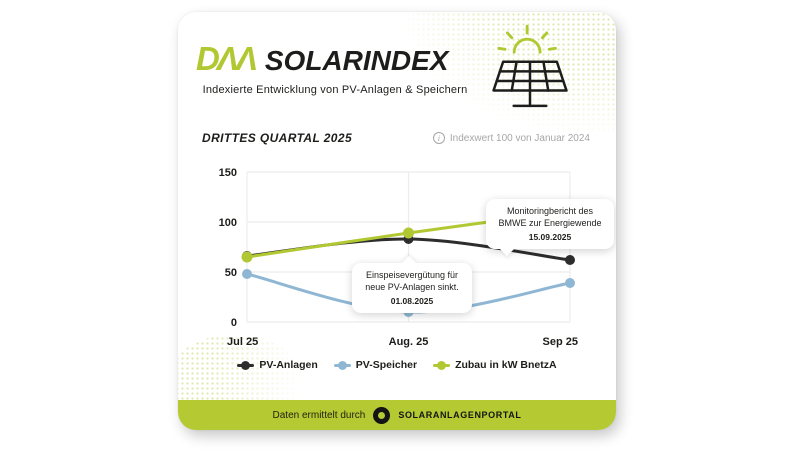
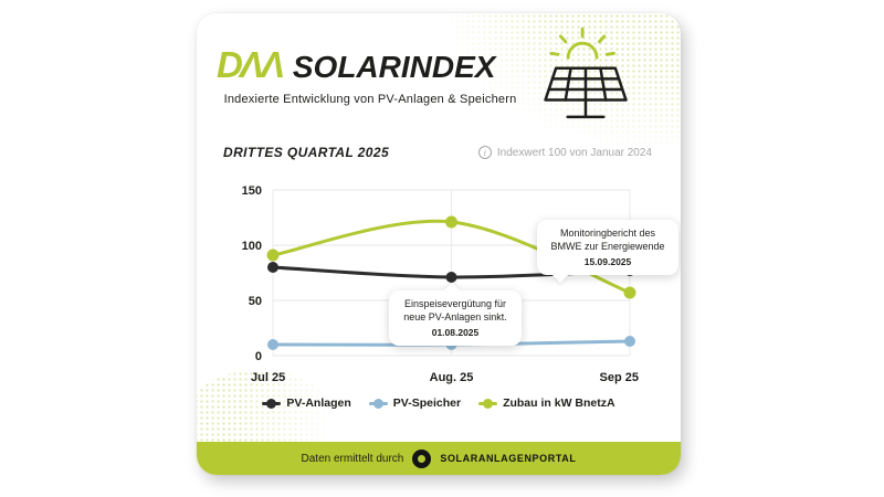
PV-Anlagen/Jul 25: 66 -> 80
PV-Speicher/Jul 25: 48 -> 10
Zubau in kW BnetzA/Jul 25: 65 -> 91
PV-Anlagen/Aug. 25: 83 -> 71
Zubau in kW BnetzA/Aug. 25: 89 -> 121
PV-Anlagen/Sep 25: 62 -> 77
PV-Speicher/Sep 25: 39 -> 13
Zubau in kW BnetzA/Sep 25: 111 -> 57
